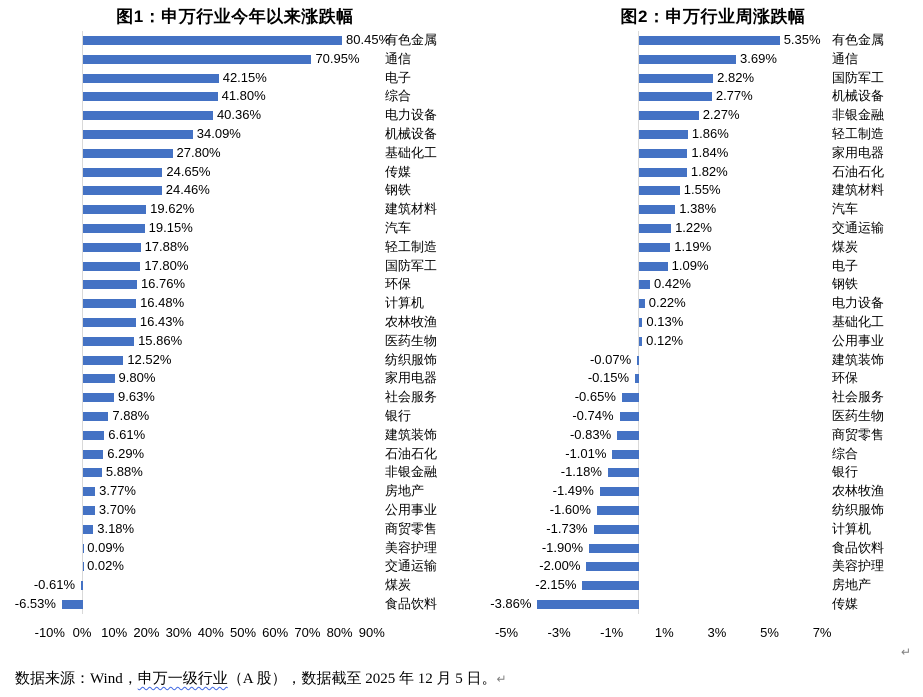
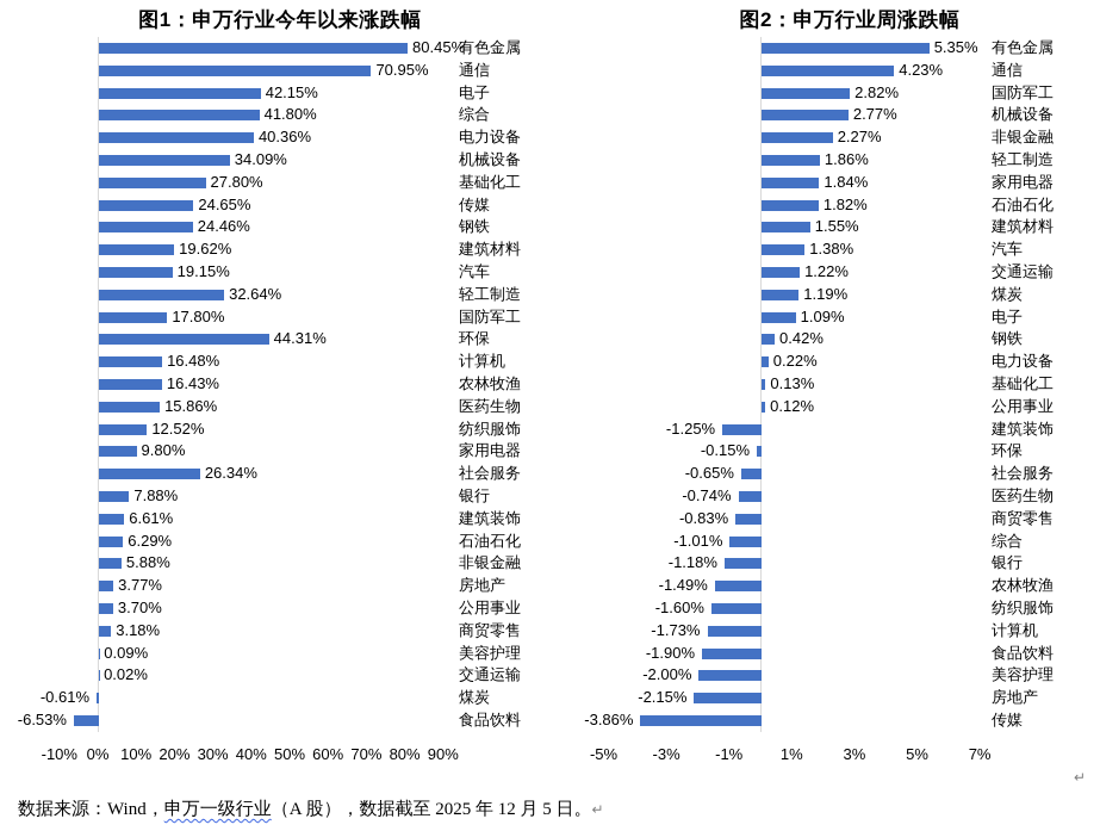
图1：申万行业今年以来涨跌幅/轻工制造: 17.88% -> 32.64%
图1：申万行业今年以来涨跌幅/环保: 16.76% -> 44.31%
图1：申万行业今年以来涨跌幅/社会服务: 9.63% -> 26.34%
图2：申万行业周涨跌幅/通信: 3.69% -> 4.23%
图2：申万行业周涨跌幅/建筑装饰: -0.07% -> -1.25%
